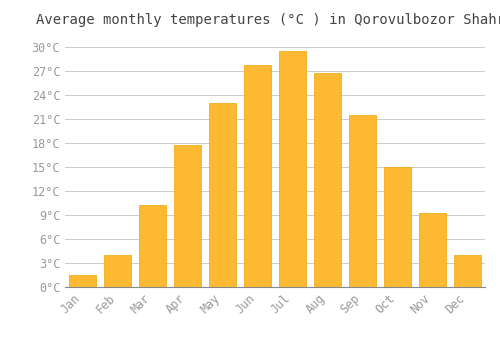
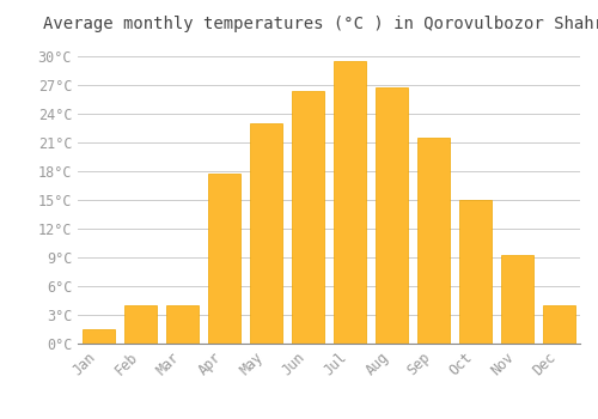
Mar: 10.2°C -> 4.0°C
Jun: 27.8°C -> 26.4°C
